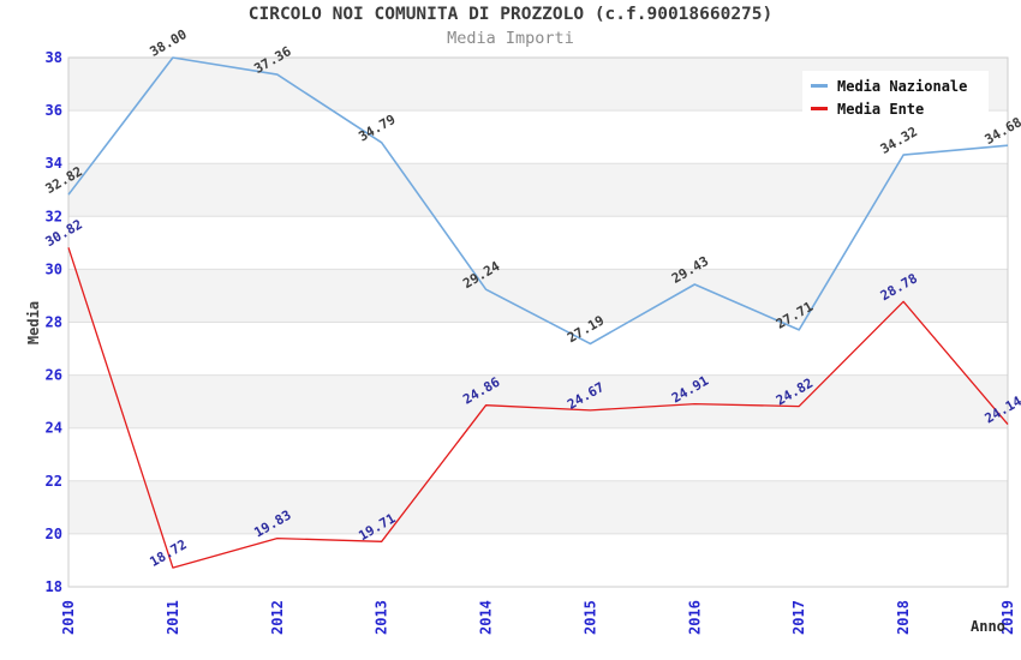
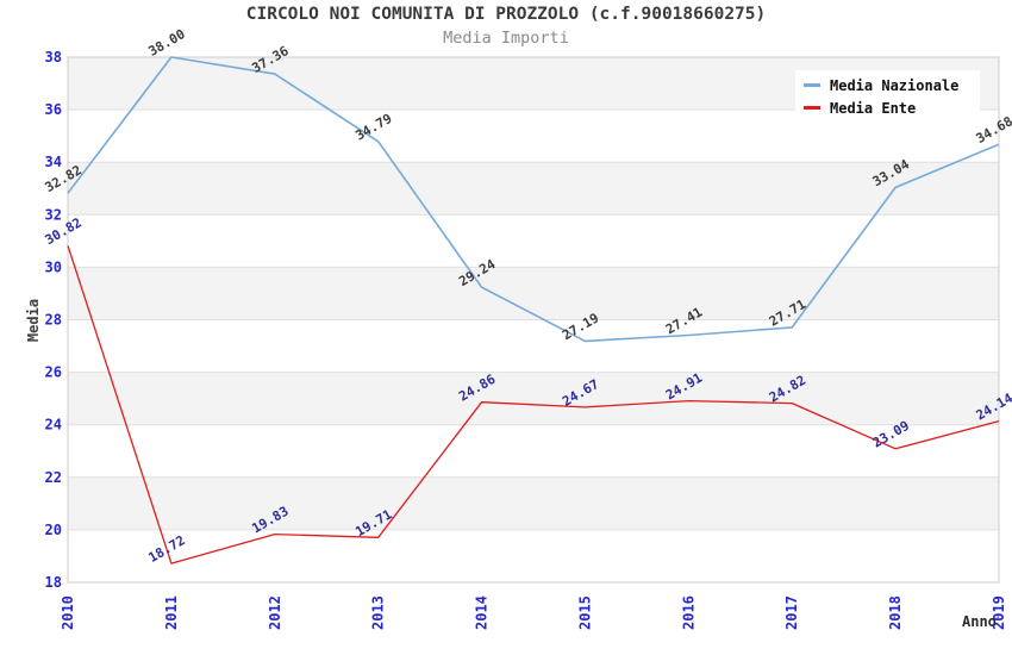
Media Nazionale/2016: 29.43 -> 27.41
Media Nazionale/2018: 34.32 -> 33.04
Media Ente/2018: 28.78 -> 23.09
